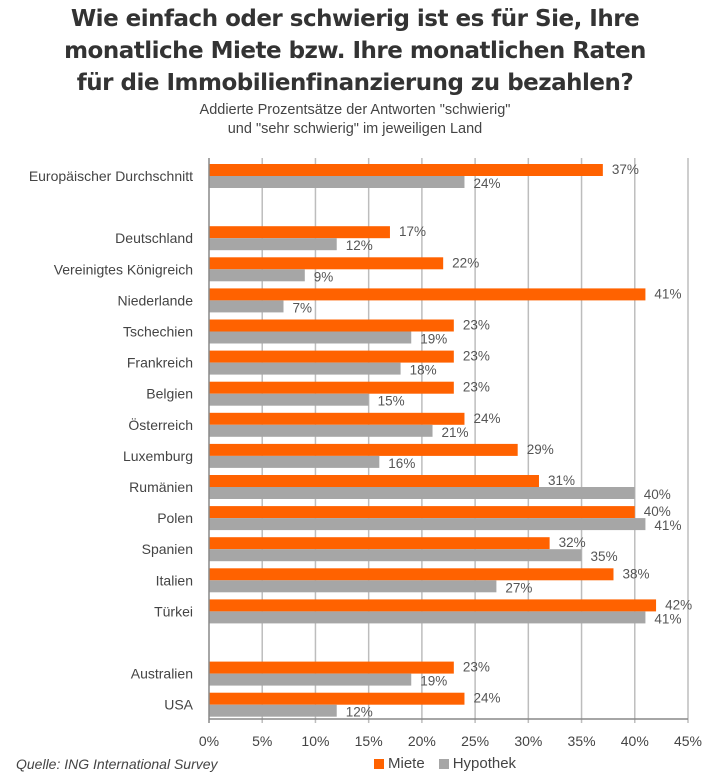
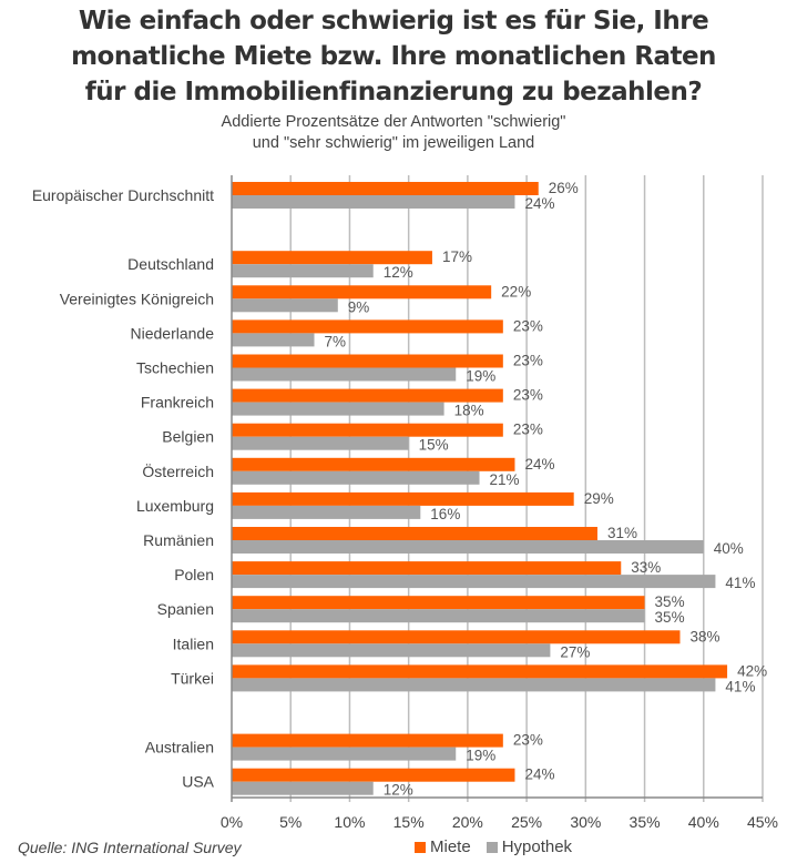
Miete/Europäischer Durchschnitt: 37% -> 26%
Miete/Niederlande: 41% -> 23%
Miete/Polen: 40% -> 33%
Miete/Spanien: 32% -> 35%
